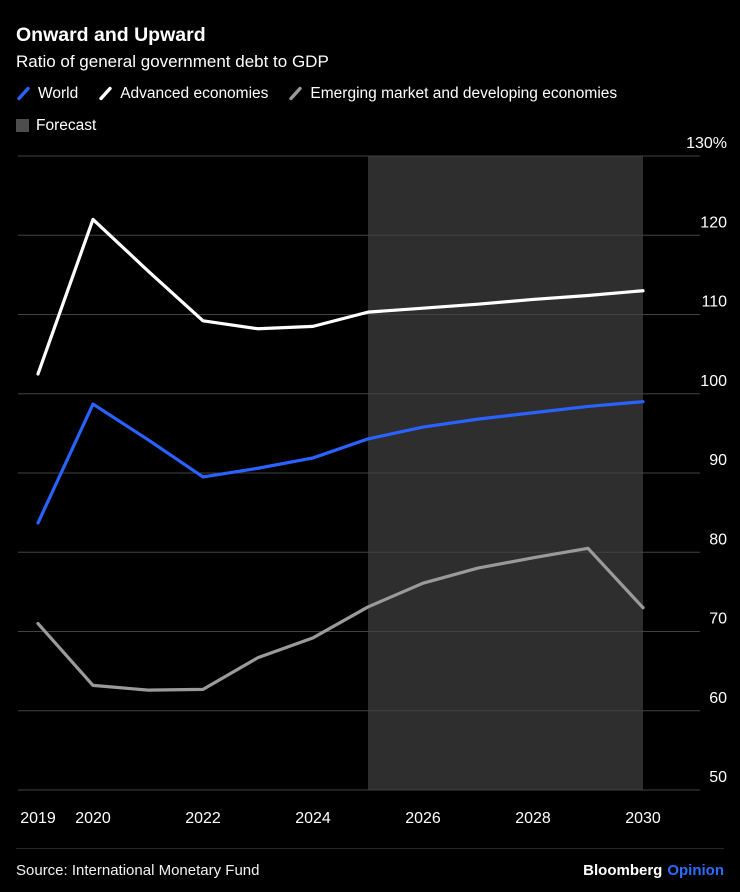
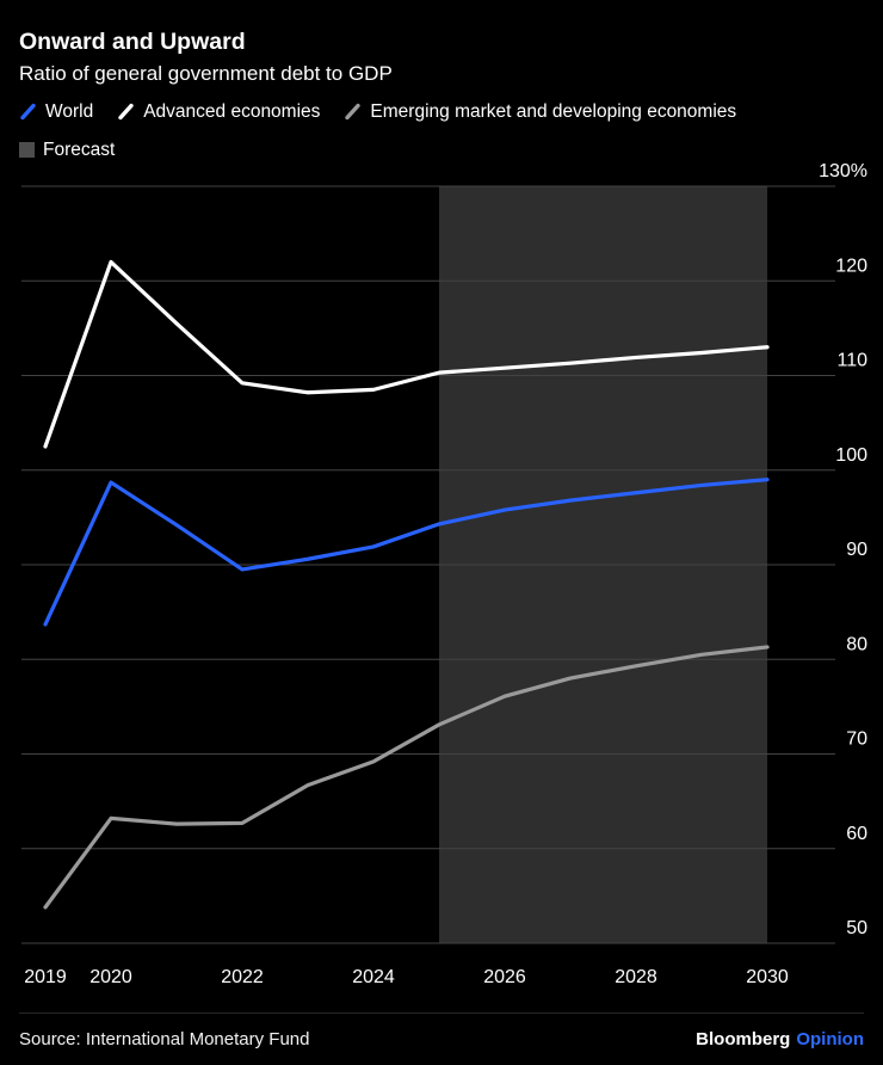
Emerging market and developing economies/2019: 71% -> 54%
Emerging market and developing economies/2030: 73% -> 81%
